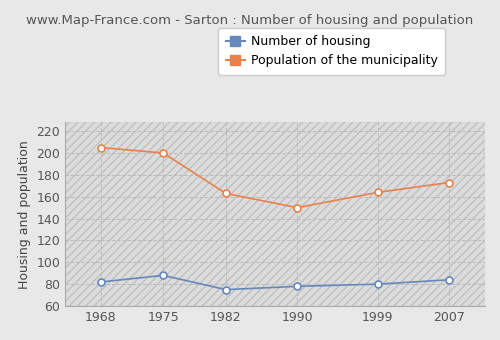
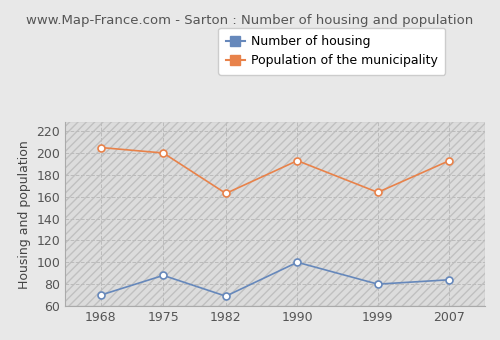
Number of housing/1968: 82 -> 70
Number of housing/1982: 75 -> 69
Number of housing/1990: 78 -> 100
Population of the municipality/1990: 150 -> 193
Population of the municipality/2007: 173 -> 193
